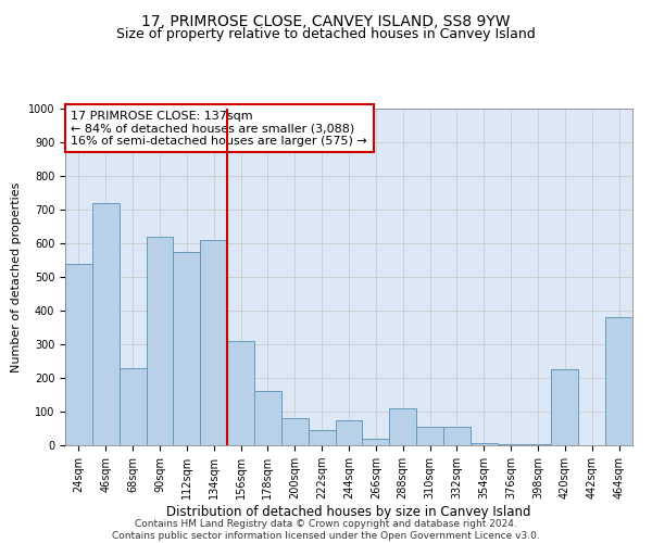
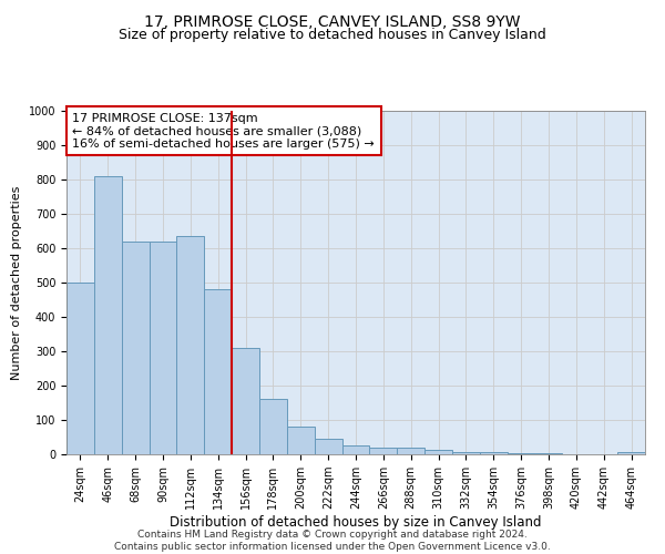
24sqm: 540 -> 500
46sqm: 720 -> 810
68sqm: 230 -> 620
112sqm: 575 -> 635
134sqm: 610 -> 480
244sqm: 75 -> 25
288sqm: 110 -> 18
310sqm: 55 -> 12
332sqm: 55 -> 8
420sqm: 225 -> 1
464sqm: 380 -> 8
